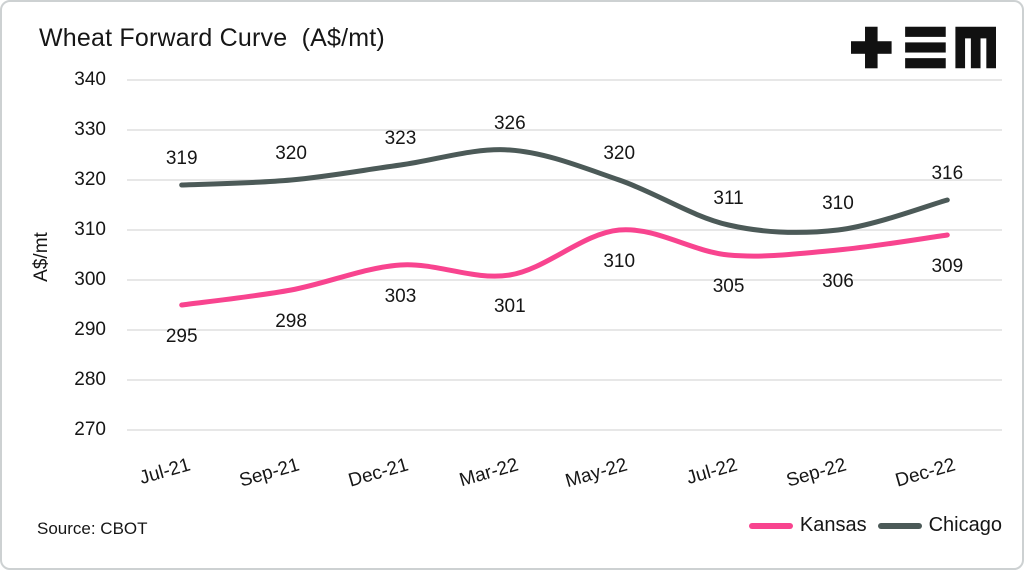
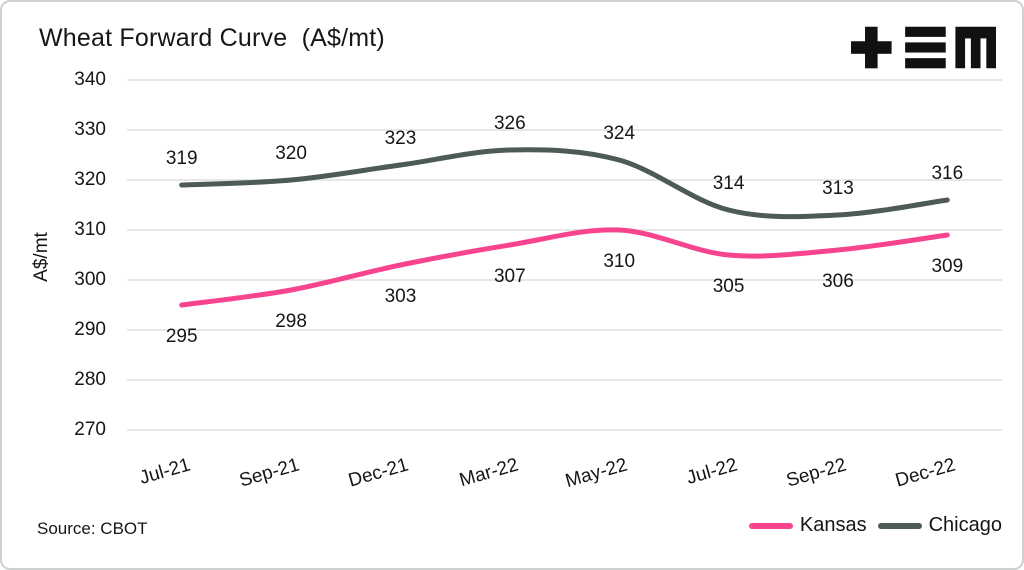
Kansas/Mar-22: 301 -> 307
Chicago/May-22: 320 -> 324
Chicago/Jul-22: 311 -> 314
Chicago/Sep-22: 310 -> 313
